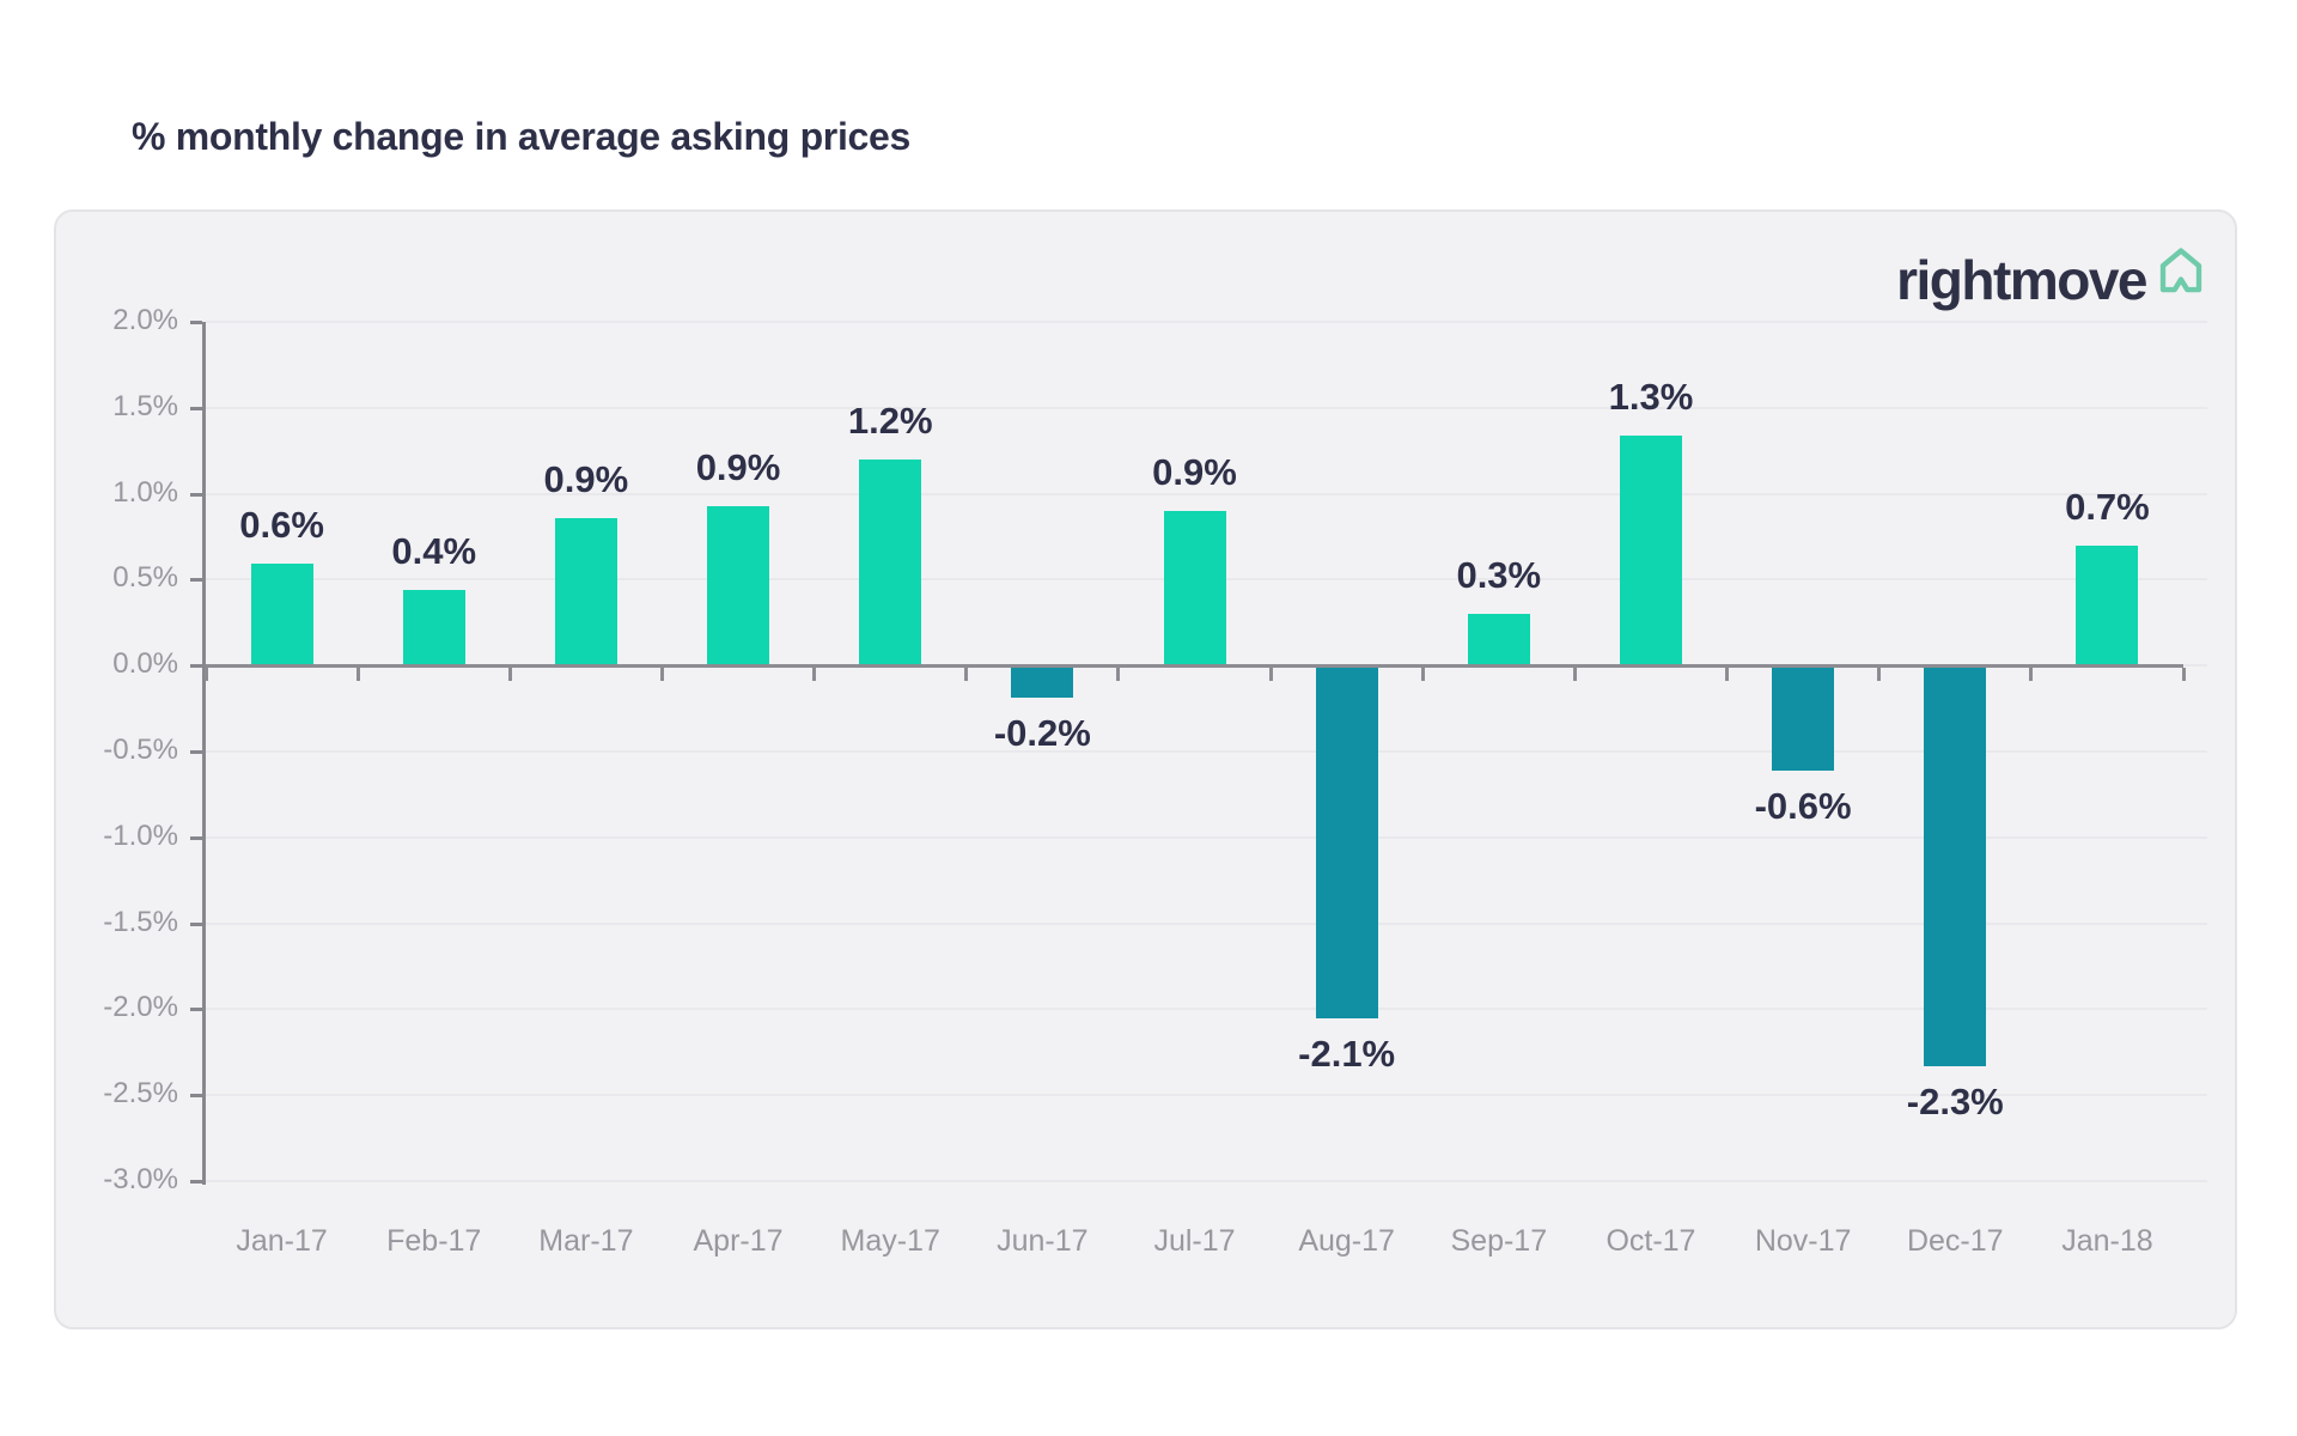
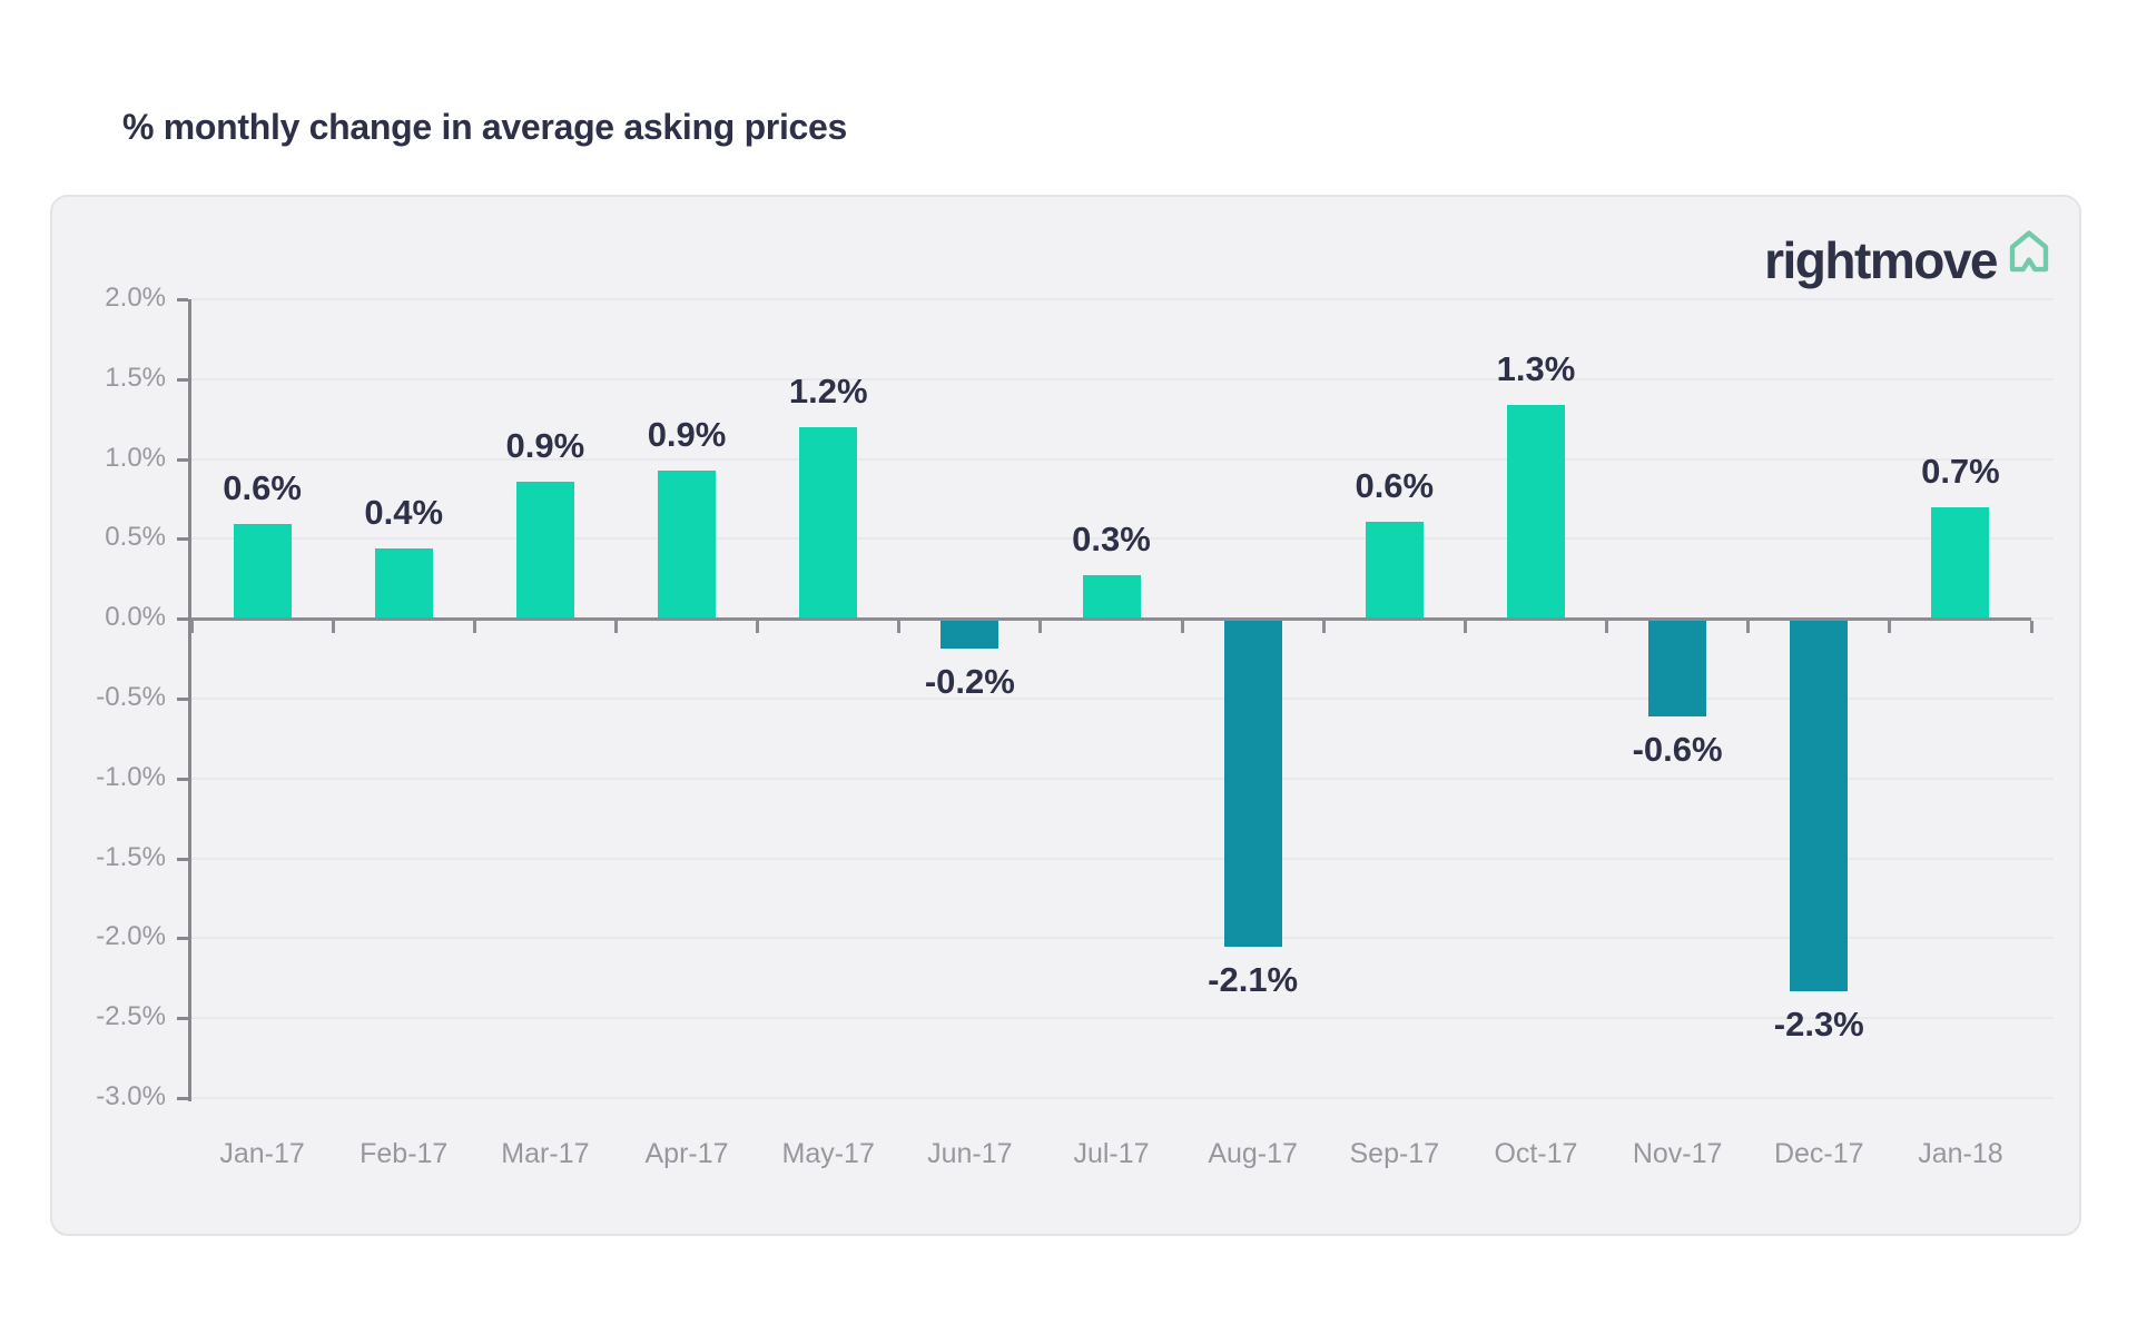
Jul-17: 0.9% -> 0.3%
Sep-17: 0.3% -> 0.6%
